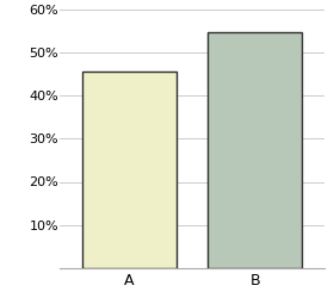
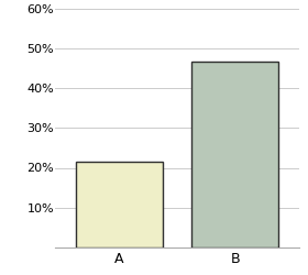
A: 45.4% -> 21.5%
B: 54.6% -> 46.5%
